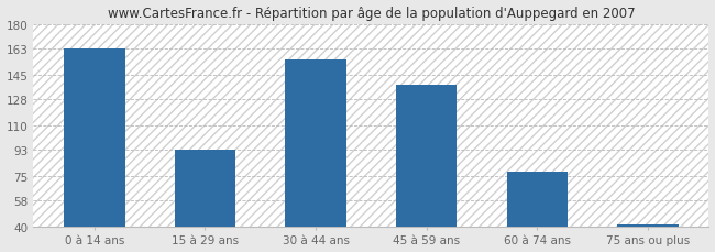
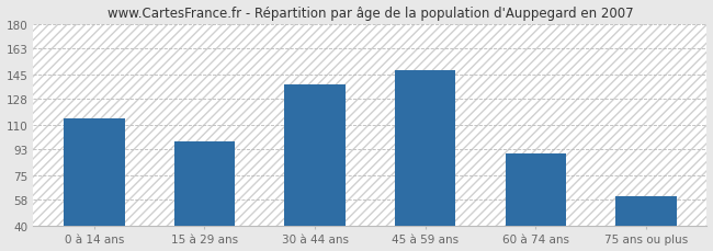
0 à 14 ans: 163 -> 114
15 à 29 ans: 93 -> 98
30 à 44 ans: 155 -> 138
45 à 59 ans: 138 -> 148
60 à 74 ans: 78 -> 90
75 ans ou plus: 41 -> 60
